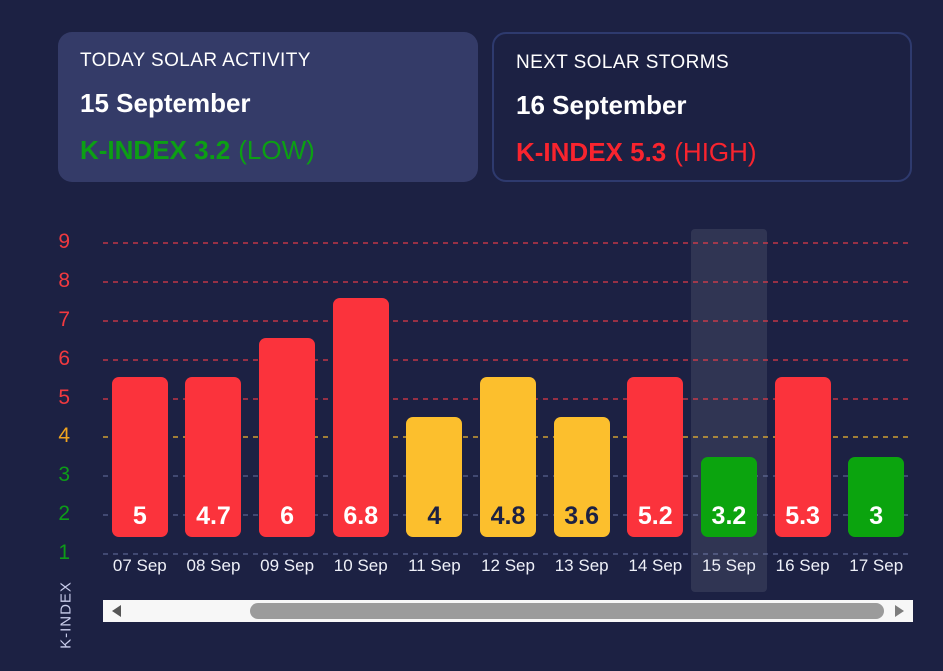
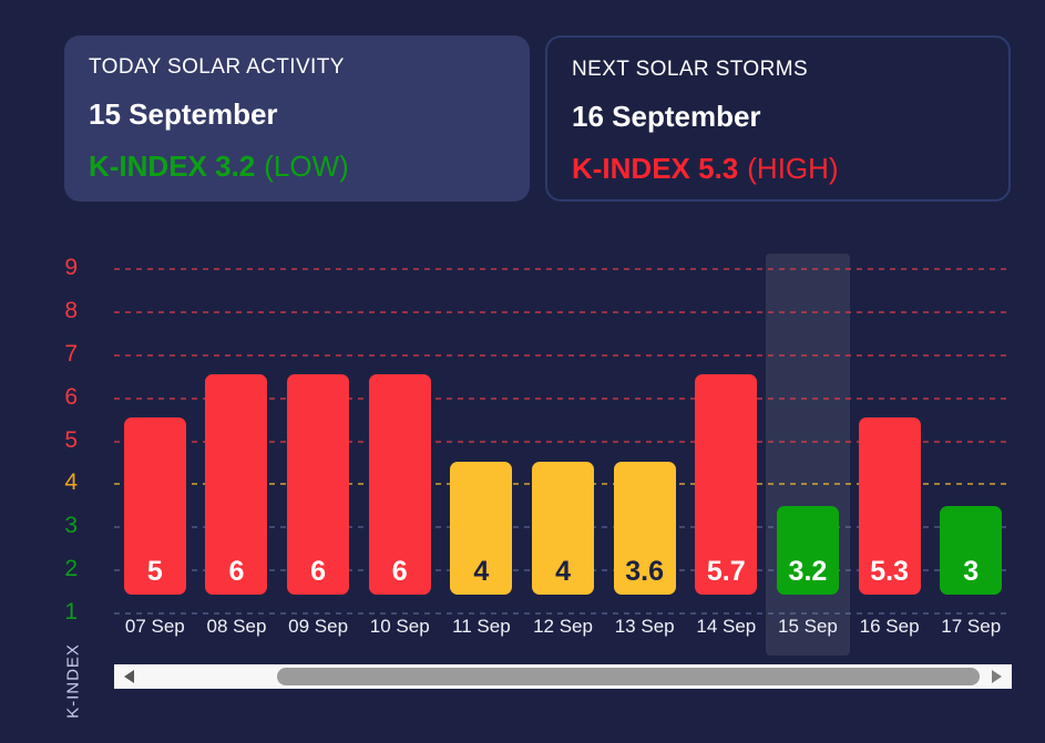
08 Sep: 4.7 -> 6
10 Sep: 6.8 -> 6
12 Sep: 4.8 -> 4
14 Sep: 5.2 -> 5.7
